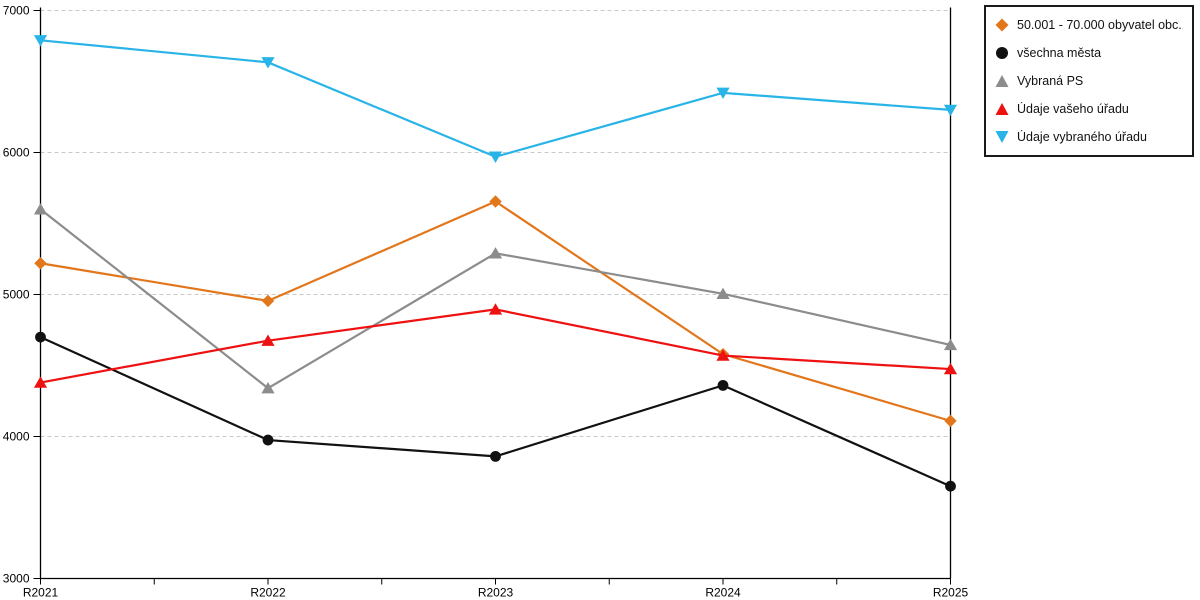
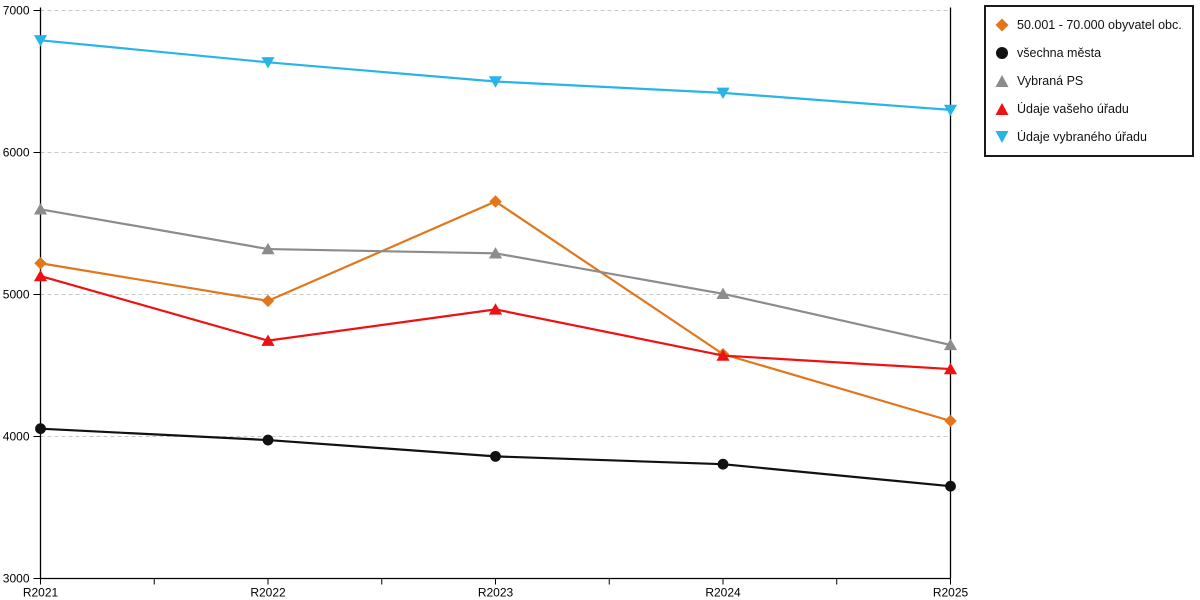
všechna města/R2021: 4700 -> 4060
Údaje vašeho úřadu/R2021: 4380 -> 5130
Vybraná PS/R2022: 4340 -> 5320
Údaje vybraného úřadu/R2023: 5970 -> 6500
všechna města/R2024: 4360 -> 3800
